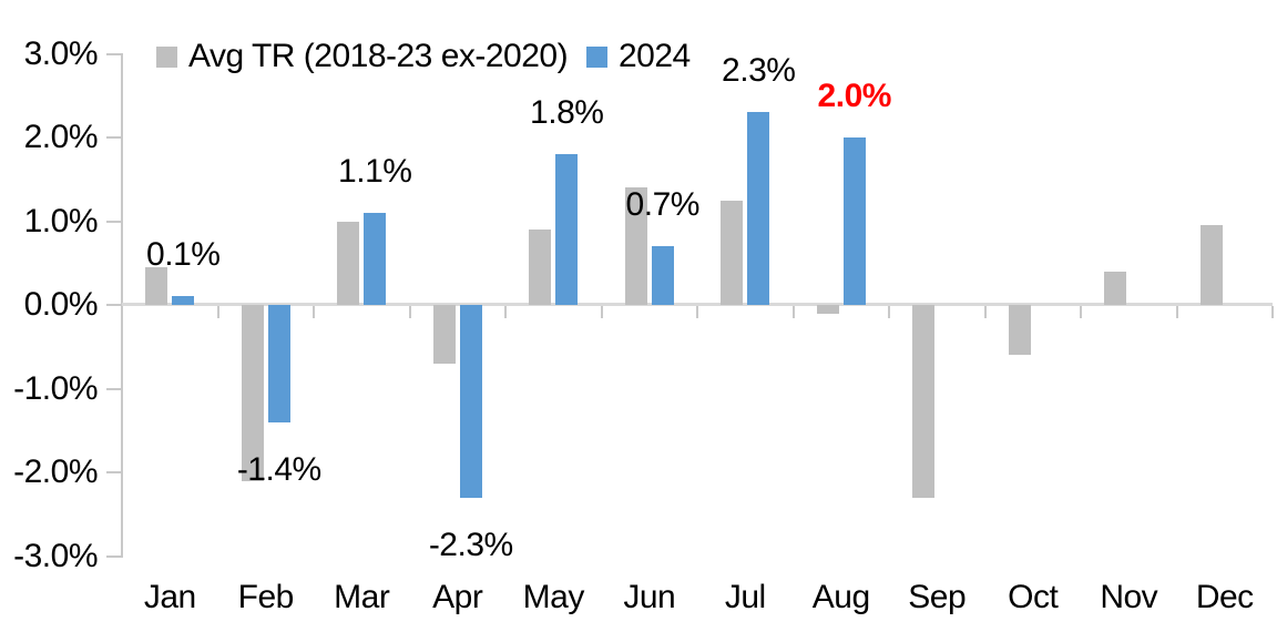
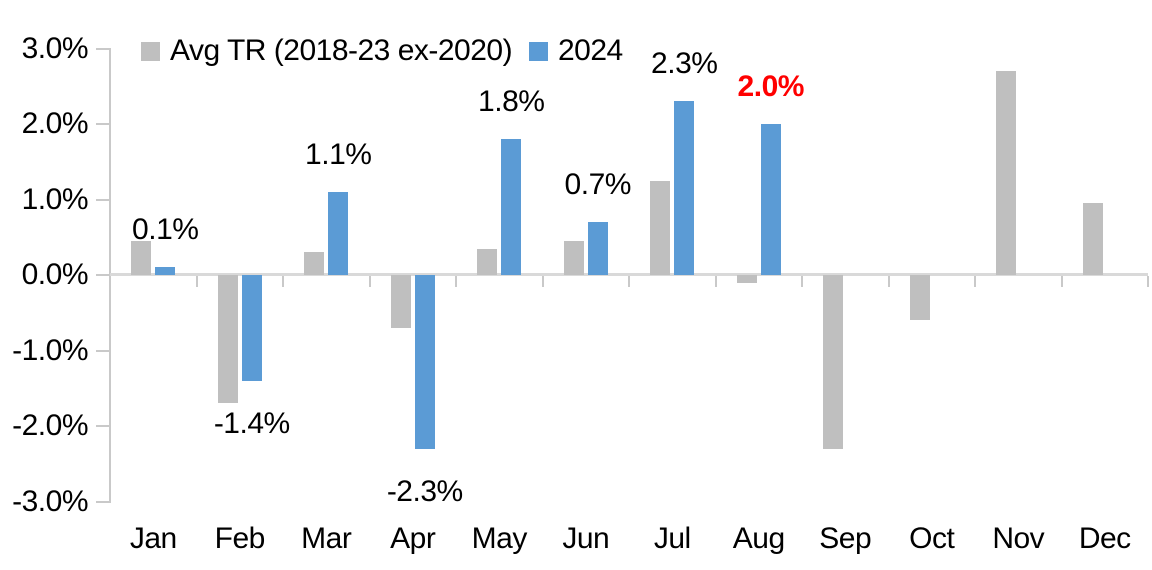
Avg TR (2018-23 ex-2020)/Feb: -2.1% -> -1.7%
Avg TR (2018-23 ex-2020)/Mar: 1.0% -> 0.3%
Avg TR (2018-23 ex-2020)/May: 0.9% -> 0.3%
Avg TR (2018-23 ex-2020)/Jun: 1.4% -> 0.5%
Avg TR (2018-23 ex-2020)/Nov: 0.4% -> 2.7%
